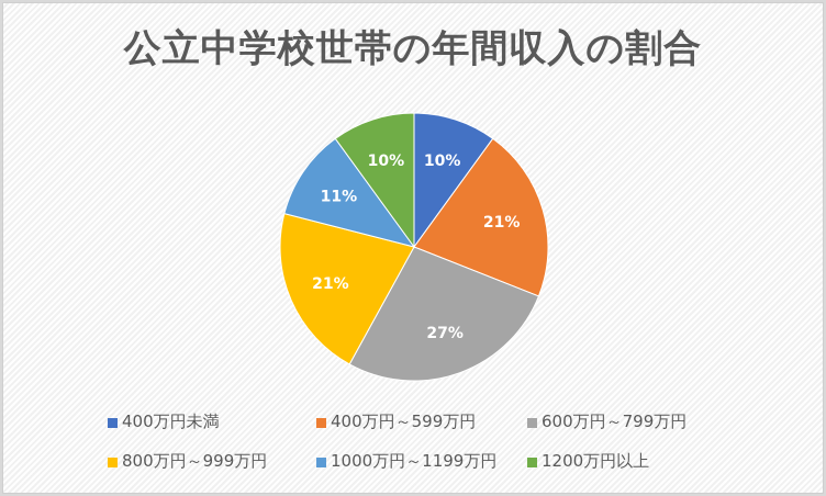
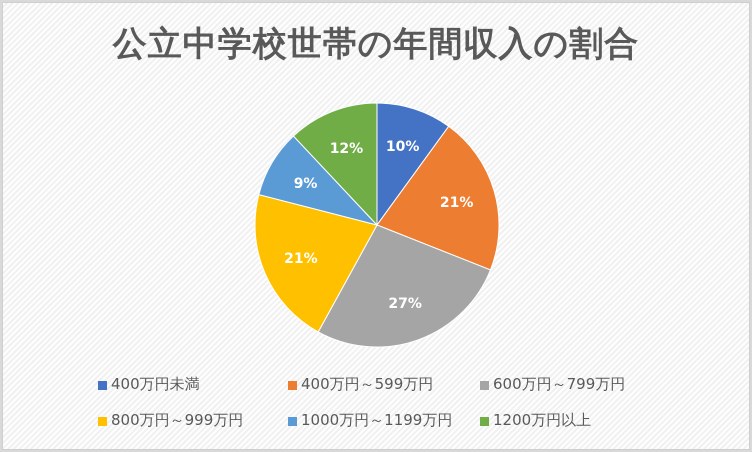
1000万円～1199万円: 11% -> 9%
1200万円以上: 10% -> 12%
